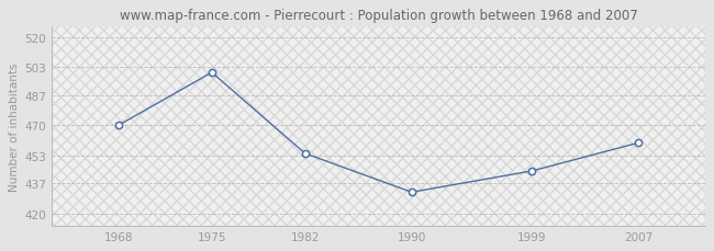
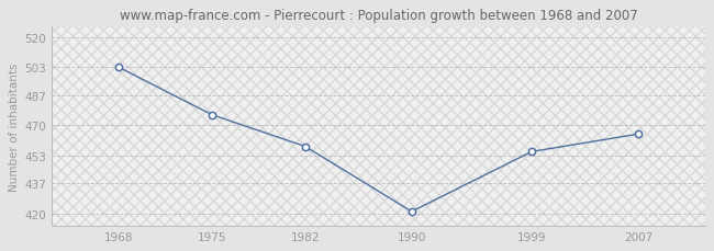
1968: 470 -> 503
1975: 500 -> 476
1982: 454 -> 458
1990: 432 -> 421
1999: 444 -> 455
2007: 460 -> 465
